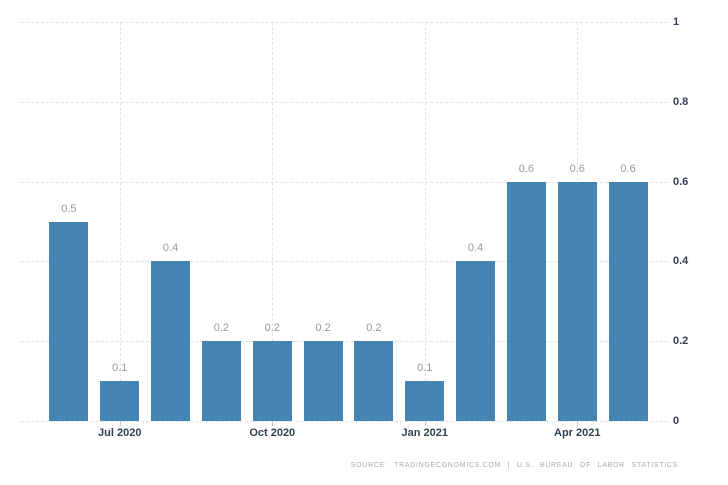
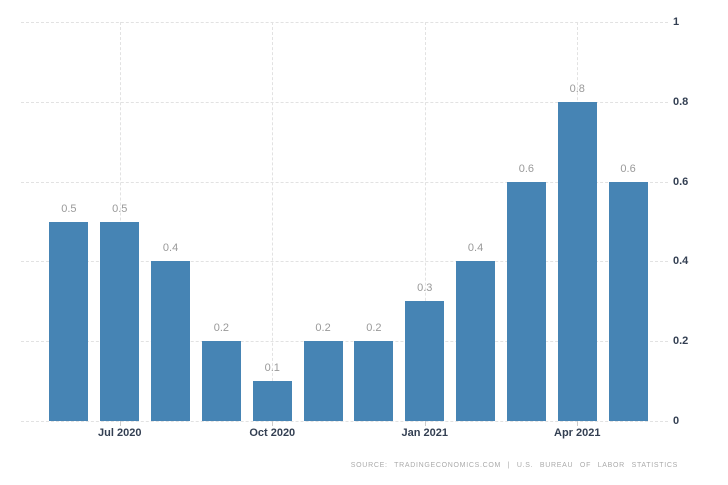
Jul 2020: 0.1 -> 0.5
Oct 2020: 0.2 -> 0.1
Jan 2021: 0.1 -> 0.3
Apr 2021: 0.6 -> 0.8
